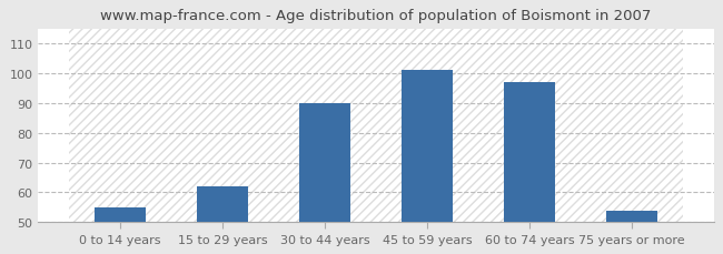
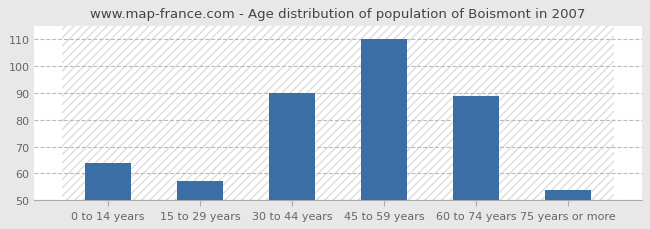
0 to 14 years: 55 -> 64
15 to 29 years: 62 -> 57
45 to 59 years: 101 -> 110
60 to 74 years: 97 -> 89
